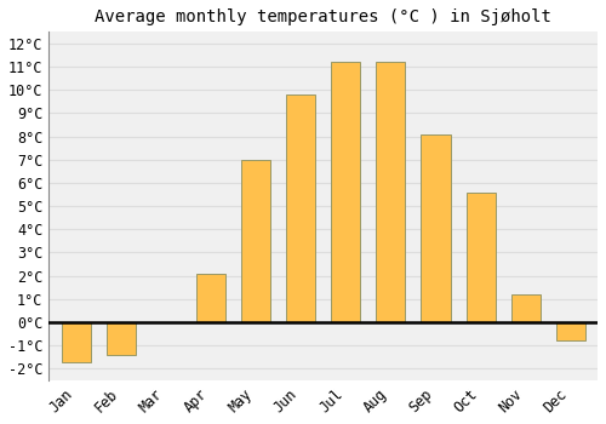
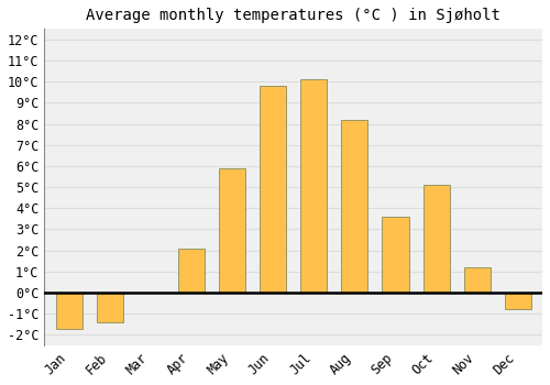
May: 7.0°C -> 5.9°C
Jul: 11.2°C -> 10.1°C
Aug: 11.2°C -> 8.2°C
Sep: 8.1°C -> 3.6°C
Oct: 5.6°C -> 5.1°C
